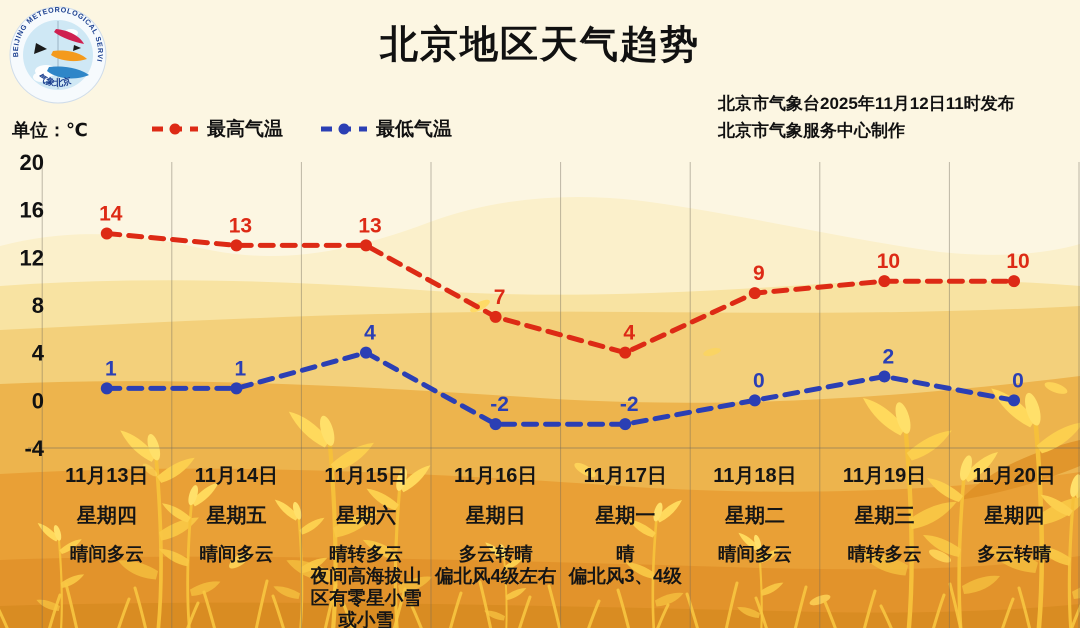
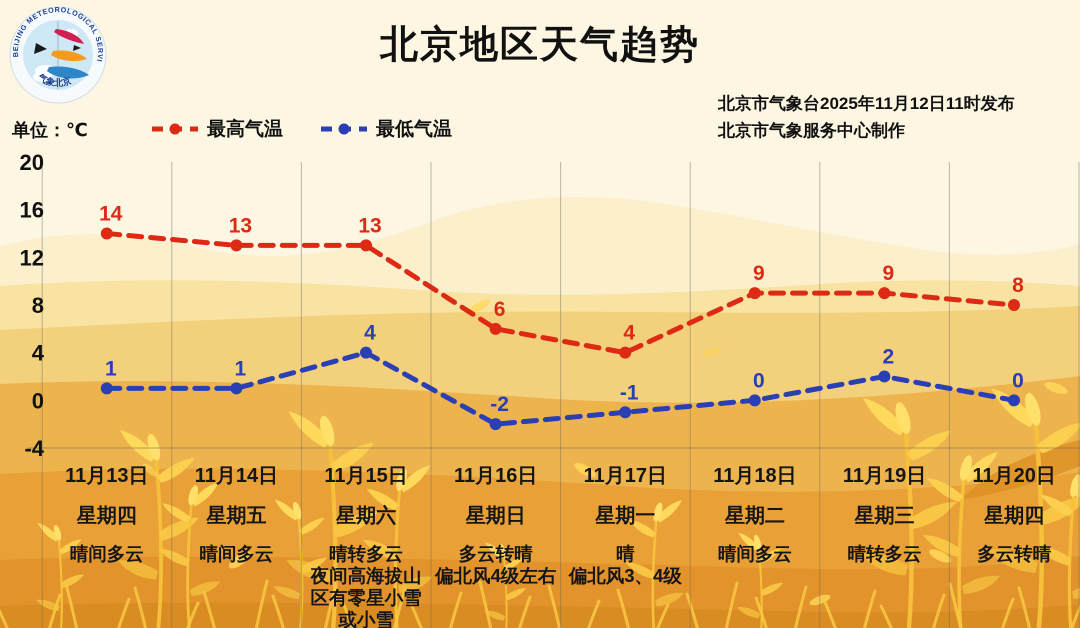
最高气温/11月16日: 7 -> 6
最低气温/11月17日: -2 -> -1
最高气温/11月19日: 10 -> 9
最高气温/11月20日: 10 -> 8
